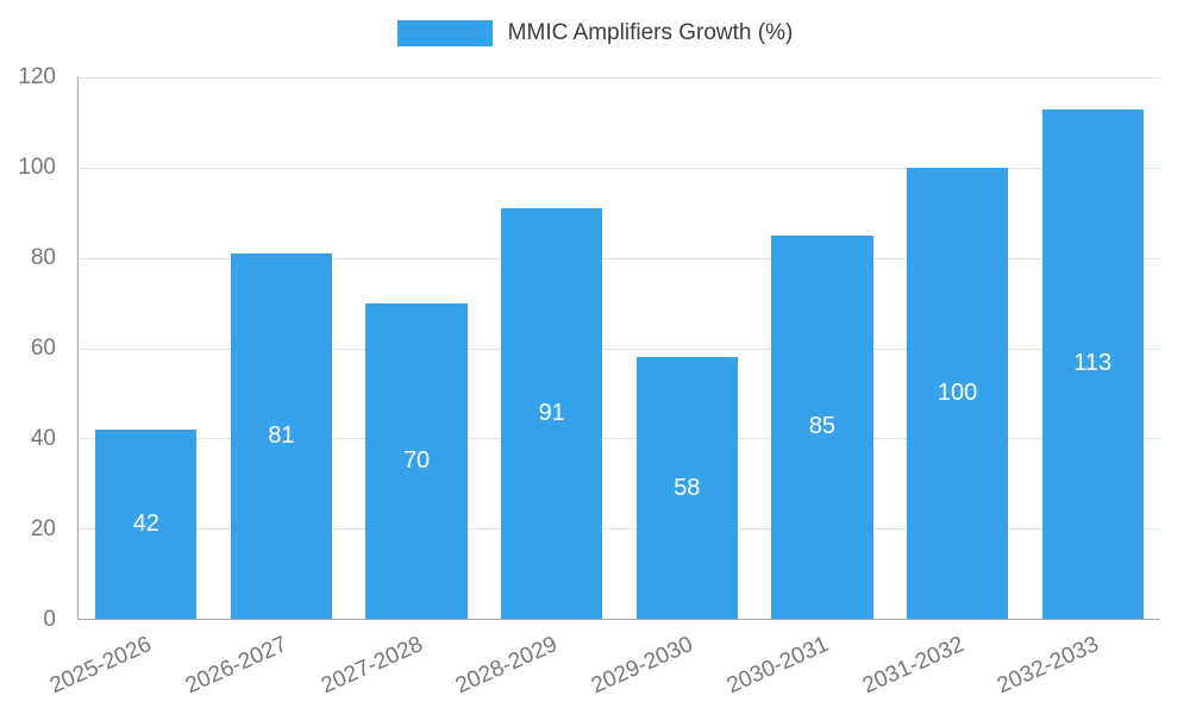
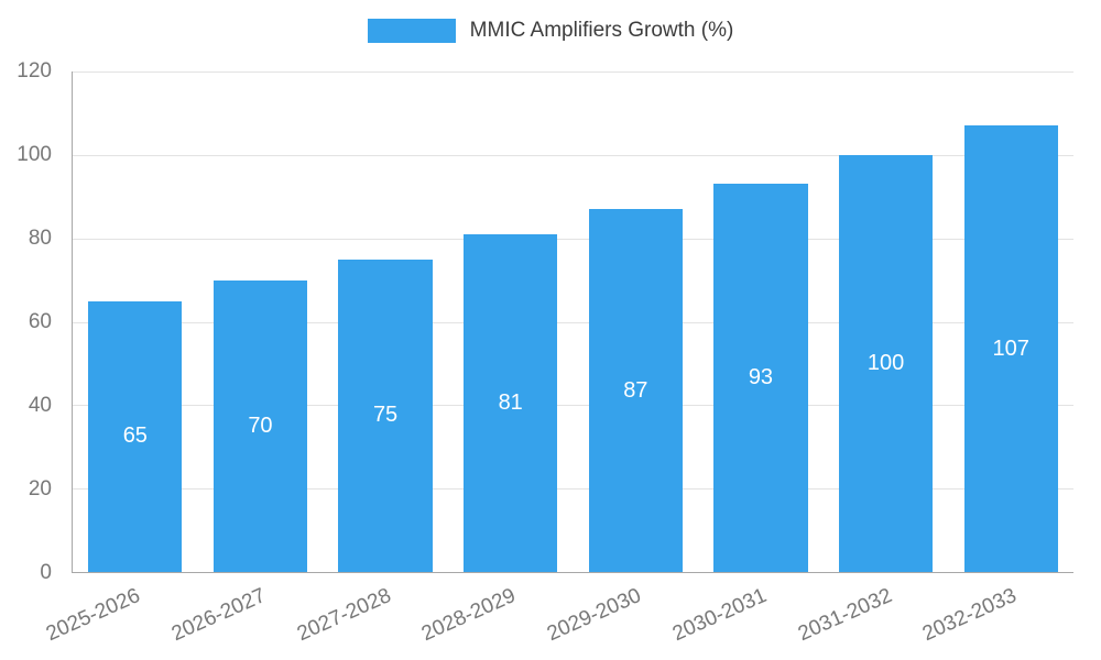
2025-2026: 42 -> 65
2026-2027: 81 -> 70
2027-2028: 70 -> 75
2028-2029: 91 -> 81
2029-2030: 58 -> 87
2030-2031: 85 -> 93
2032-2033: 113 -> 107
